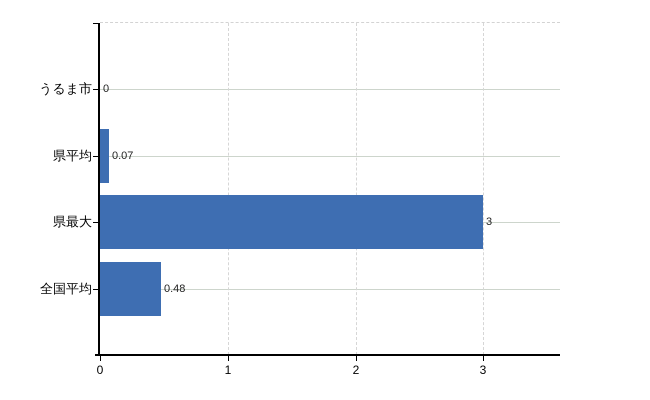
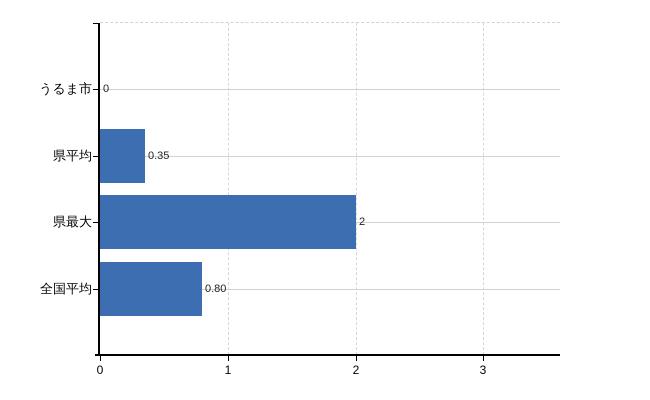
県平均: 0.07 -> 0.35
県最大: 3 -> 2
全国平均: 0.48 -> 0.80
